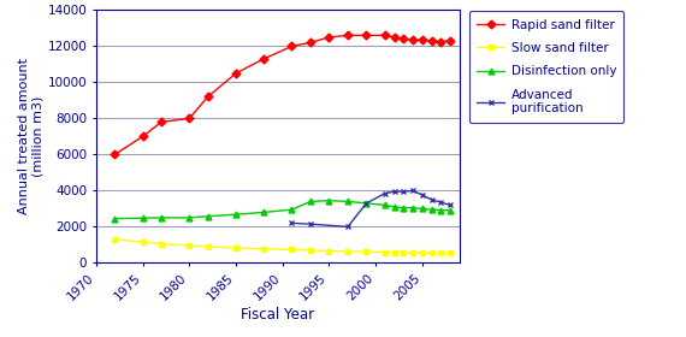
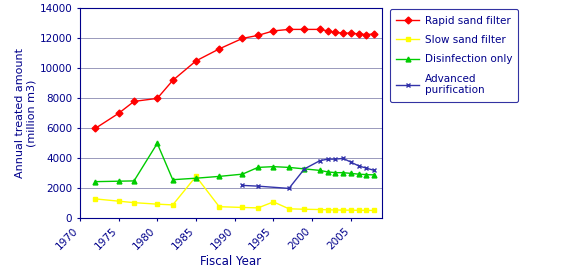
Disinfection only/1980: 2500 -> 5000
Slow sand filter/1985: 800 -> 2800
Slow sand filter/1995: 700 -> 1100
